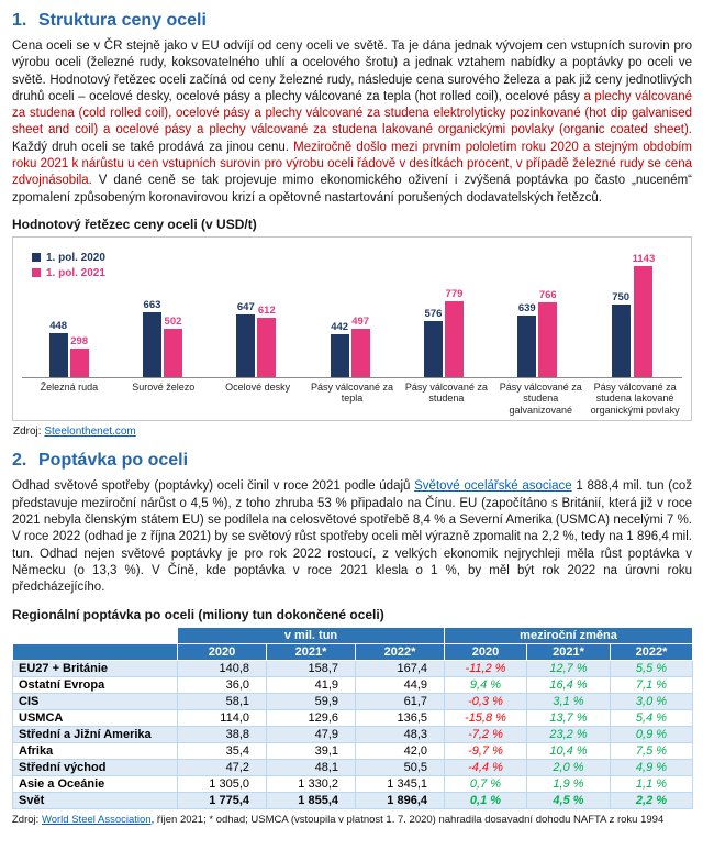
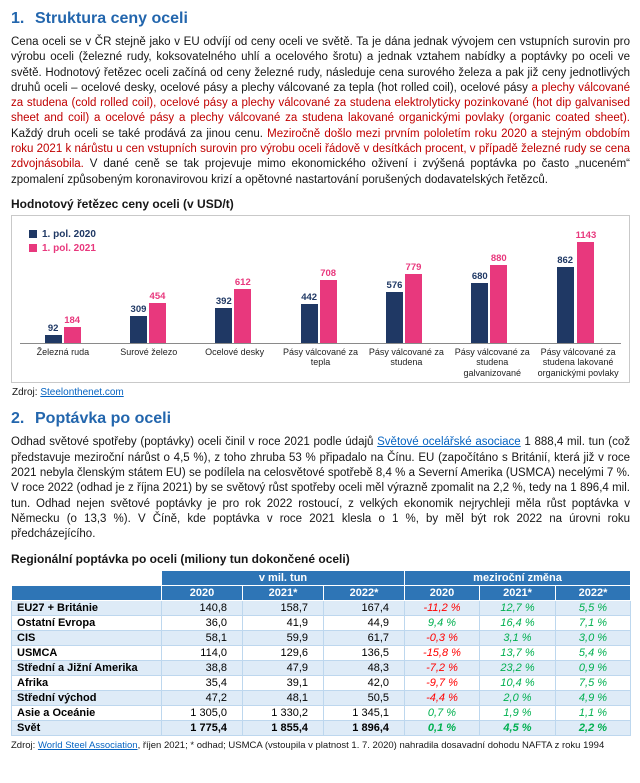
1. pol. 2020/Železná ruda: 448 -> 92
1. pol. 2021/Železná ruda: 298 -> 184
1. pol. 2020/Surové železo: 663 -> 309
1. pol. 2021/Surové železo: 502 -> 454
1. pol. 2020/Ocelové desky: 647 -> 392
1. pol. 2021/Pásy válcované za tepla: 497 -> 708
1. pol. 2020/Pásy válcované za studena galvanizované: 639 -> 680
1. pol. 2021/Pásy válcované za studena galvanizované: 766 -> 880
1. pol. 2020/Pásy válcované za studena lakované organickými povlaky: 750 -> 862
